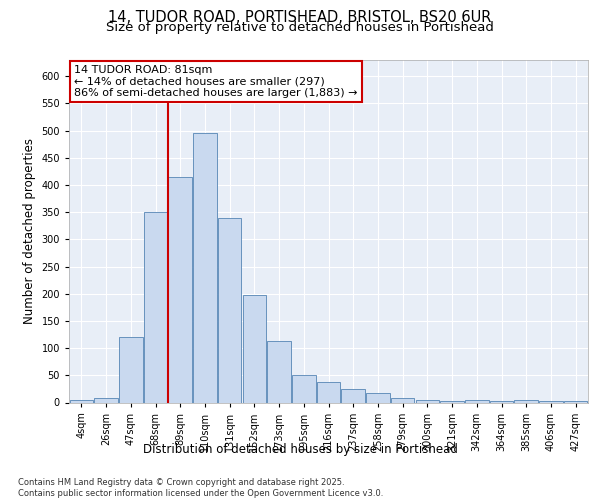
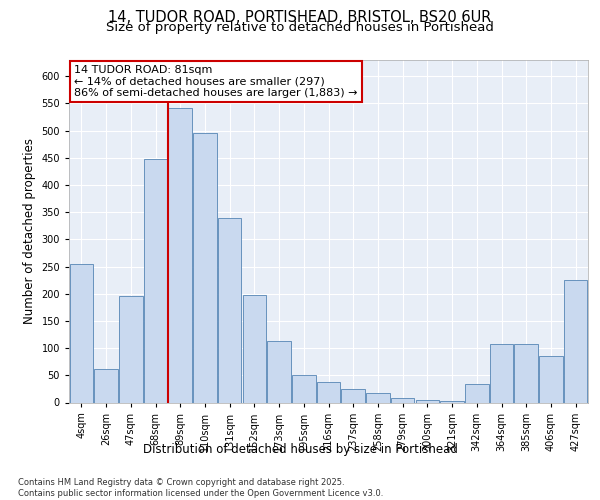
4sqm: 5 -> 254
26sqm: 8 -> 62
47sqm: 120 -> 196
68sqm: 350 -> 448
89sqm: 415 -> 542
342sqm: 4 -> 34
364sqm: 2 -> 108
385sqm: 4 -> 108
406sqm: 2 -> 86
427sqm: 2 -> 226
